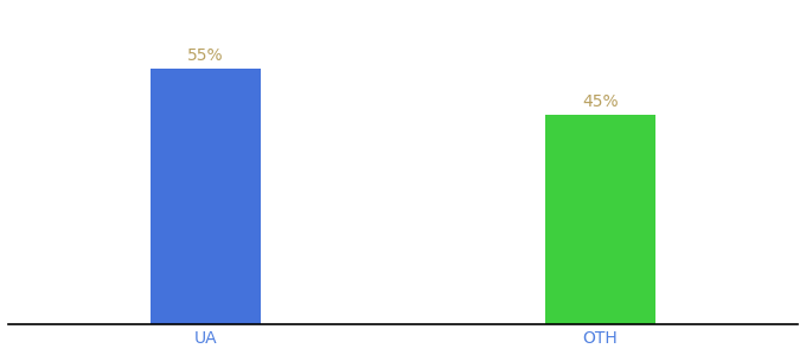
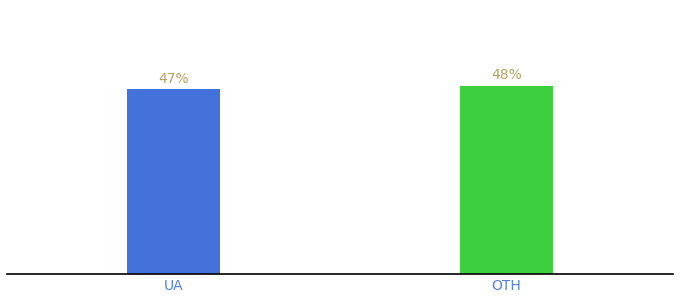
UA: 55% -> 47%
OTH: 45% -> 48%
